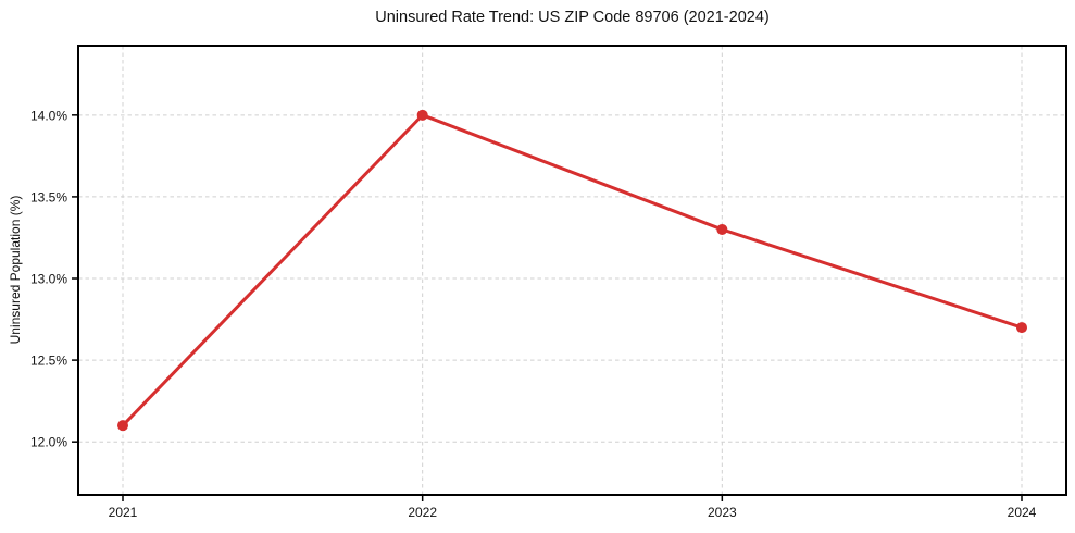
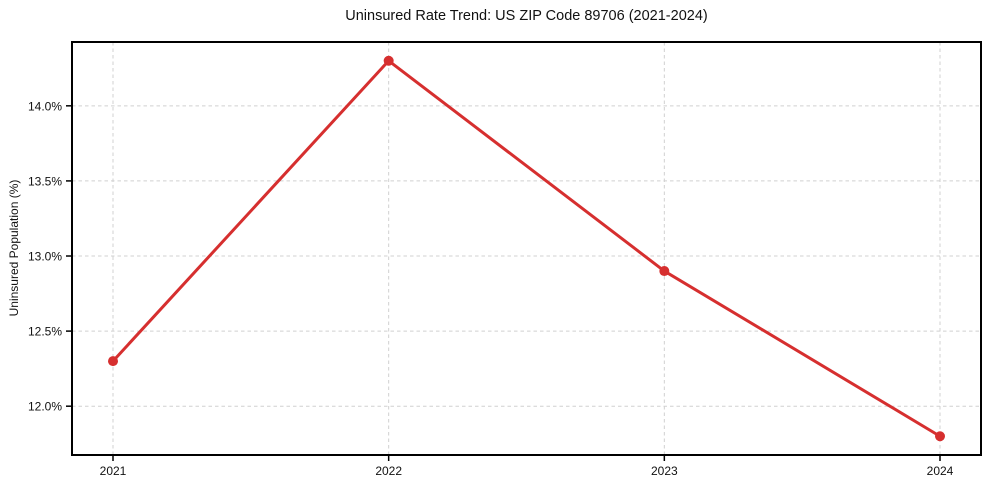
2021: 12.1% -> 12.3%
2022: 14.0% -> 14.3%
2023: 13.3% -> 12.9%
2024: 12.7% -> 11.8%
